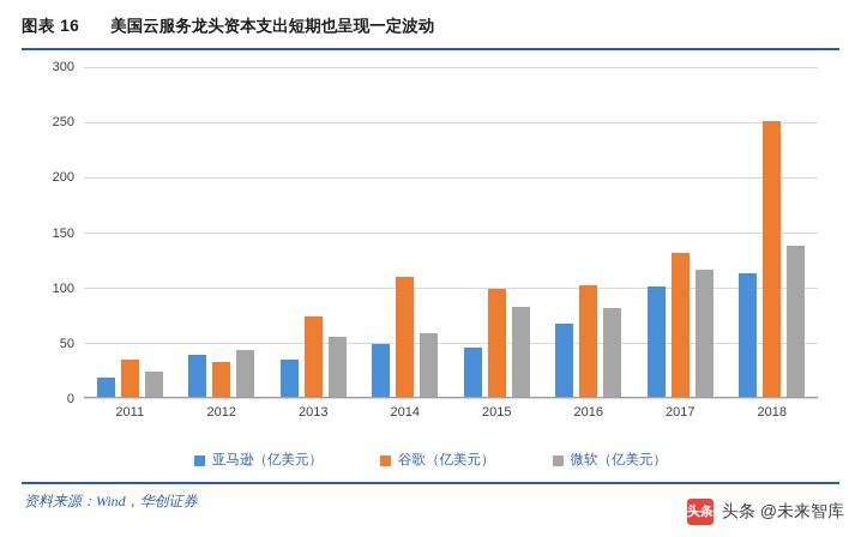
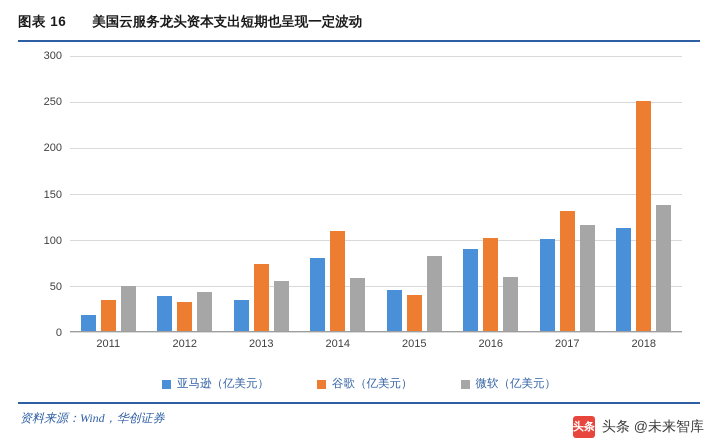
微软（亿美元）/2011: 20 -> 50
亚马逊（亿美元）/2014: 50 -> 80
谷歌（亿美元）/2015: 100 -> 40
亚马逊（亿美元）/2016: 70 -> 90
微软（亿美元）/2016: 80 -> 60
